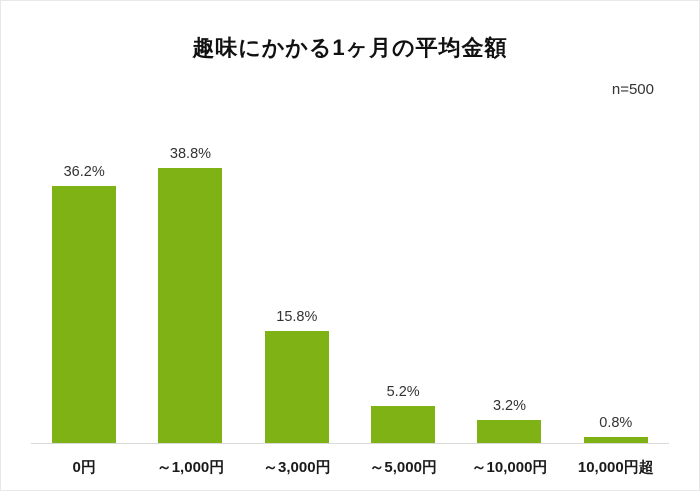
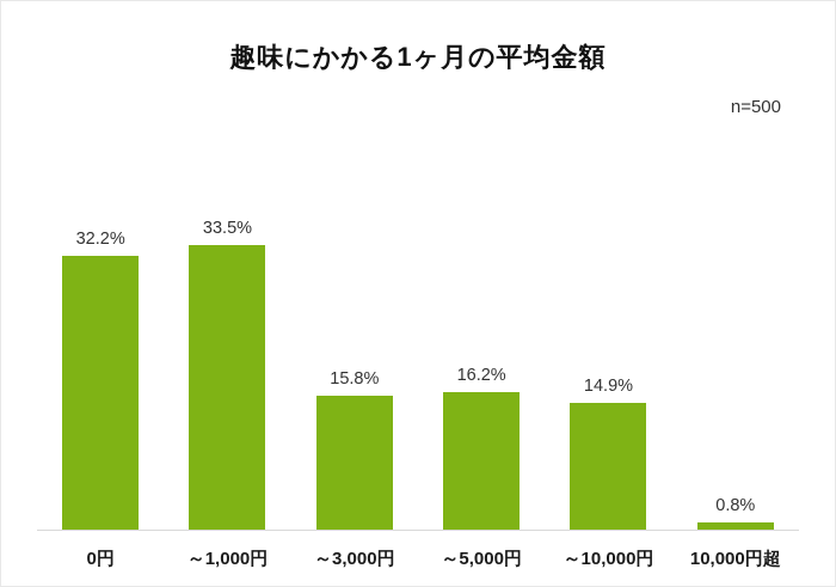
0円: 36.2% -> 32.2%
～1,000円: 38.8% -> 33.5%
～5,000円: 5.2% -> 16.2%
～10,000円: 3.2% -> 14.9%
